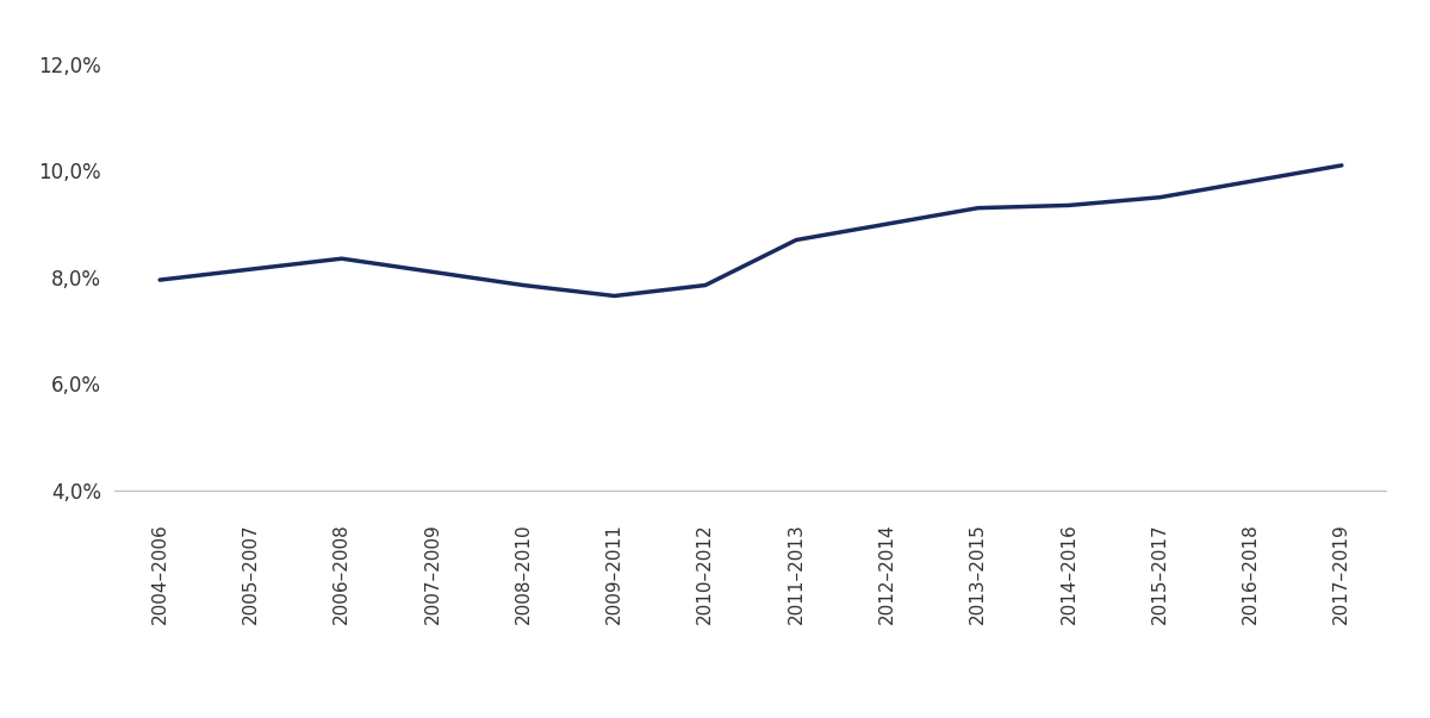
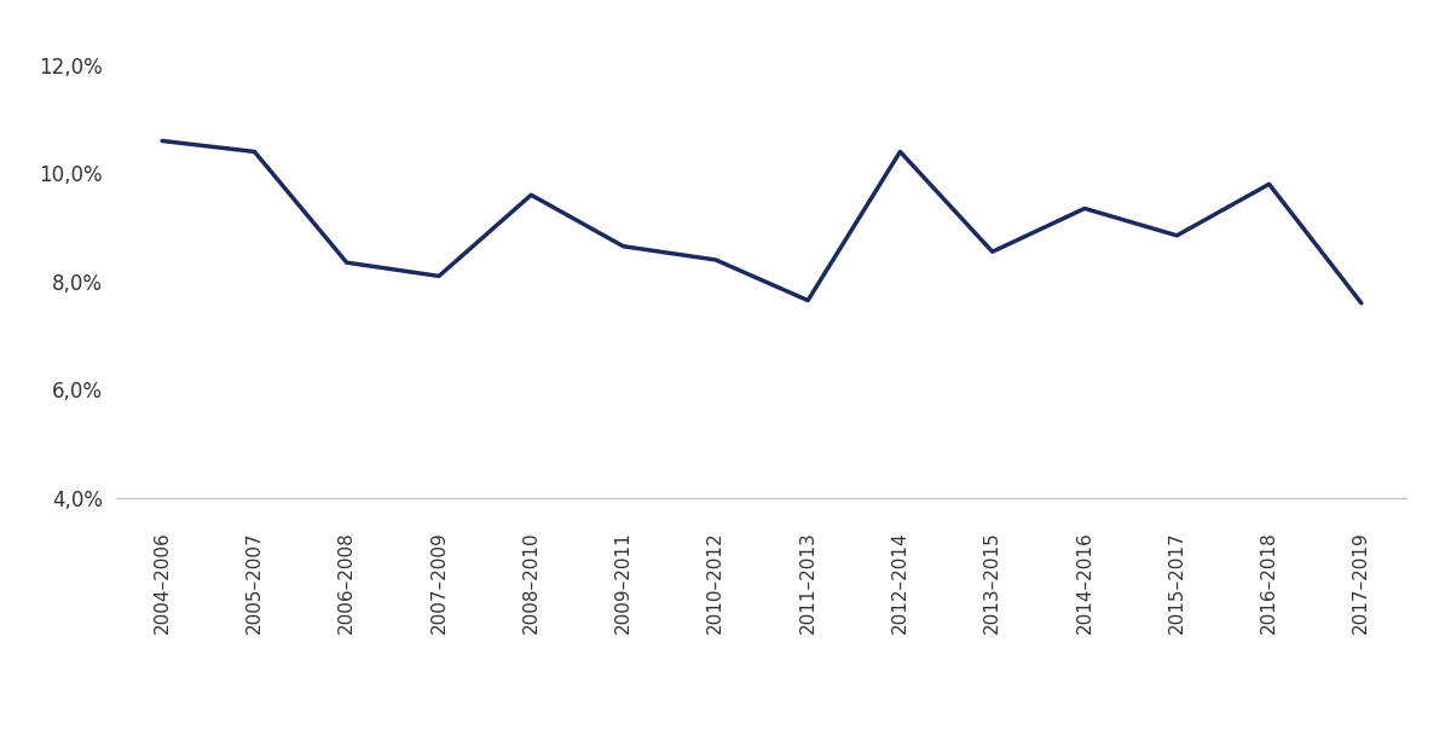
2004–2006: 7,95% -> 10,60%
2005–2007: 8,15% -> 10,40%
2008–2010: 7,85% -> 9,60%
2009–2011: 7,65% -> 8,65%
2010–2012: 7,85% -> 8,40%
2011–2013: 8,70% -> 7,65%
2012–2014: 9,00% -> 10,40%
2013–2015: 9,30% -> 8,55%
2015–2017: 9,50% -> 8,85%
2017–2019: 10,10% -> 7,60%
